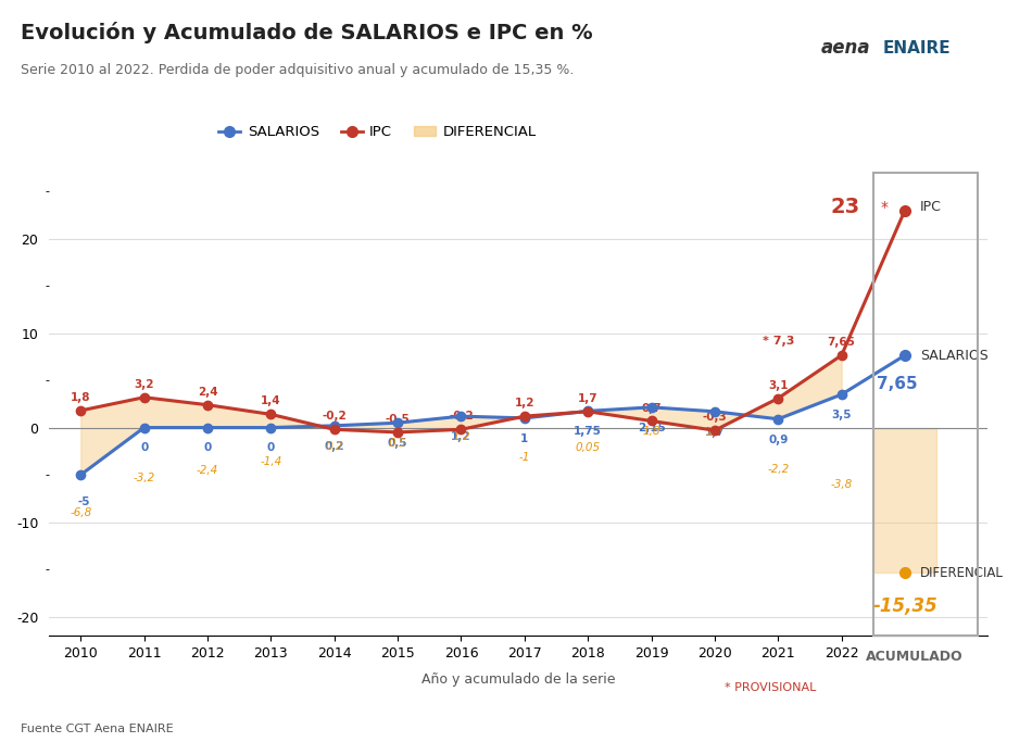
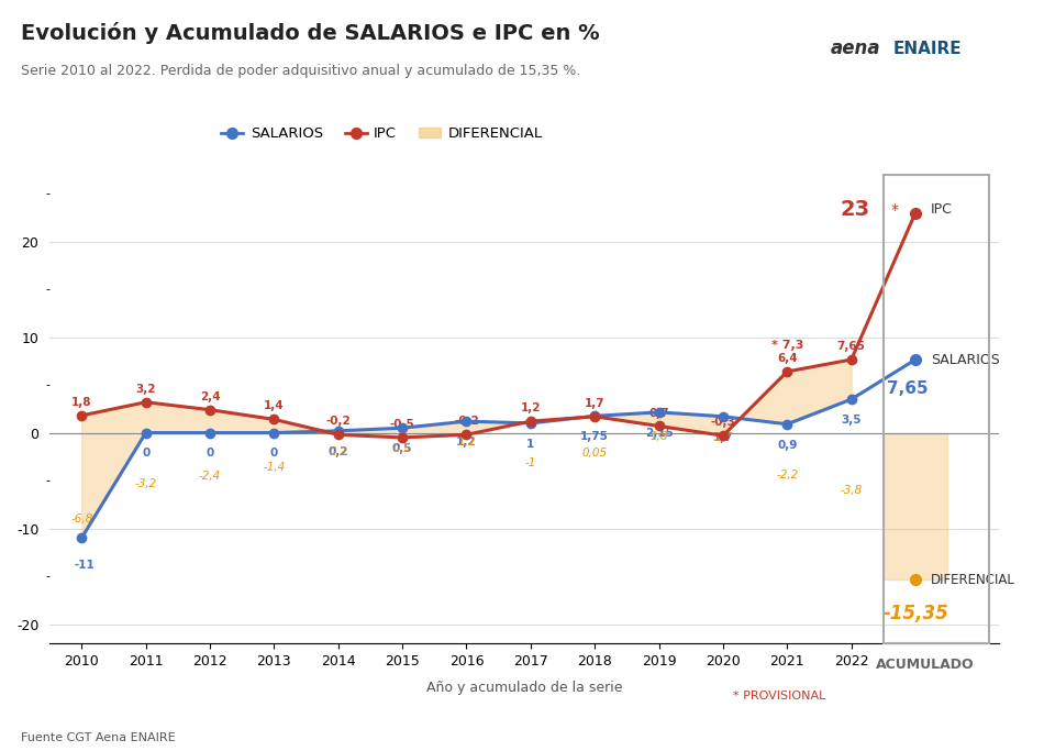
SALARIOS/2010: -5 -> -11
IPC/2021: 3,1 -> 6,4
